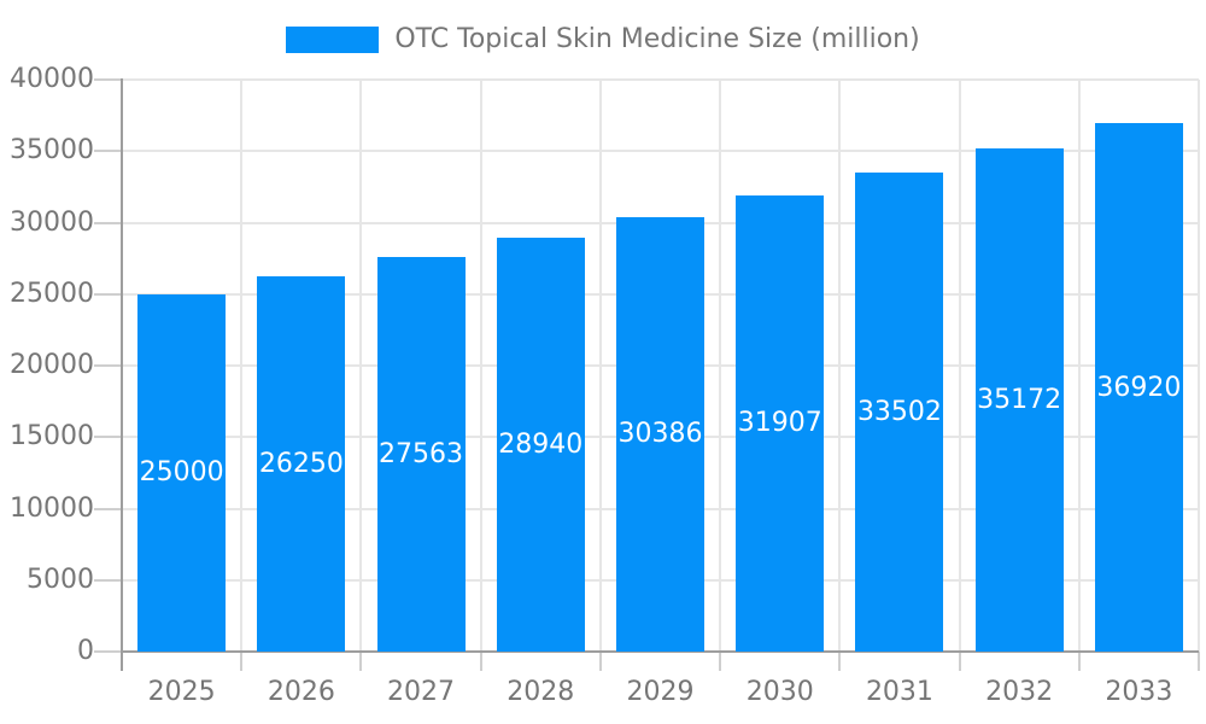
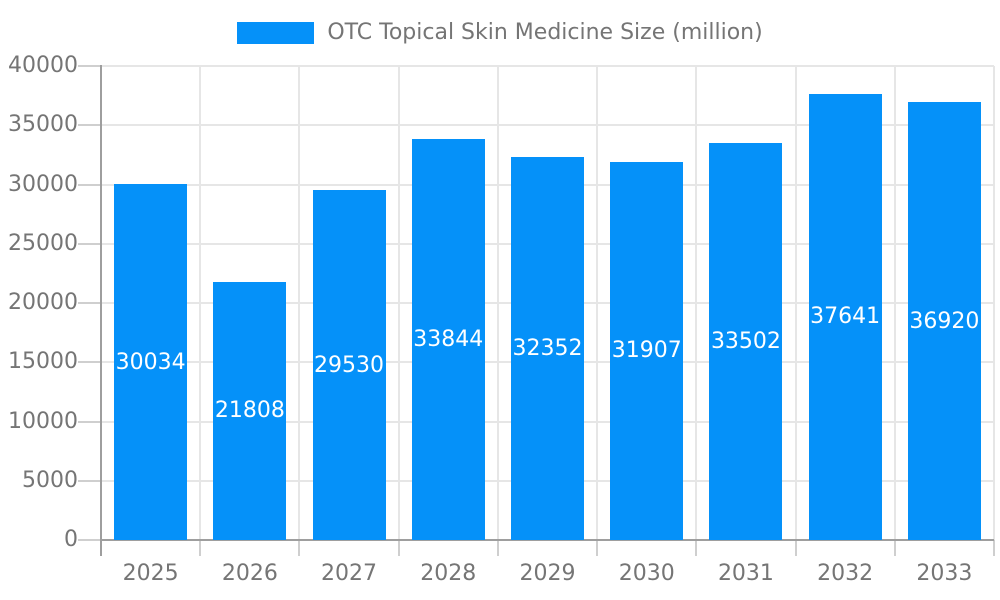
2025: 25000 -> 30034
2026: 26250 -> 21808
2027: 27563 -> 29530
2028: 28940 -> 33844
2029: 30386 -> 32352
2032: 35172 -> 37641
